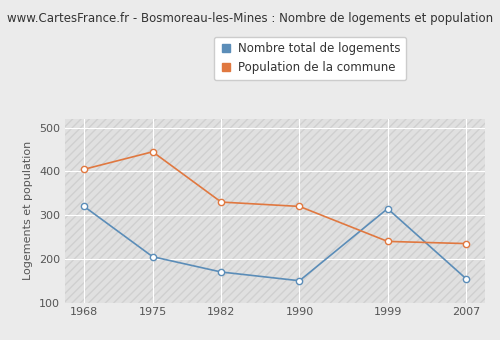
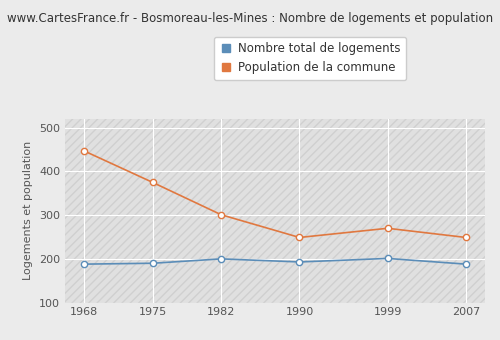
Nombre total de logements/1968: 320 -> 188
Population de la commune/1968: 405 -> 447
Nombre total de logements/1975: 205 -> 190
Population de la commune/1975: 445 -> 375
Nombre total de logements/1982: 170 -> 200
Population de la commune/1982: 330 -> 301
Nombre total de logements/1990: 150 -> 193
Population de la commune/1990: 320 -> 249
Nombre total de logements/1999: 315 -> 201
Population de la commune/1999: 240 -> 270
Nombre total de logements/2007: 155 -> 188
Population de la commune/2007: 235 -> 249
